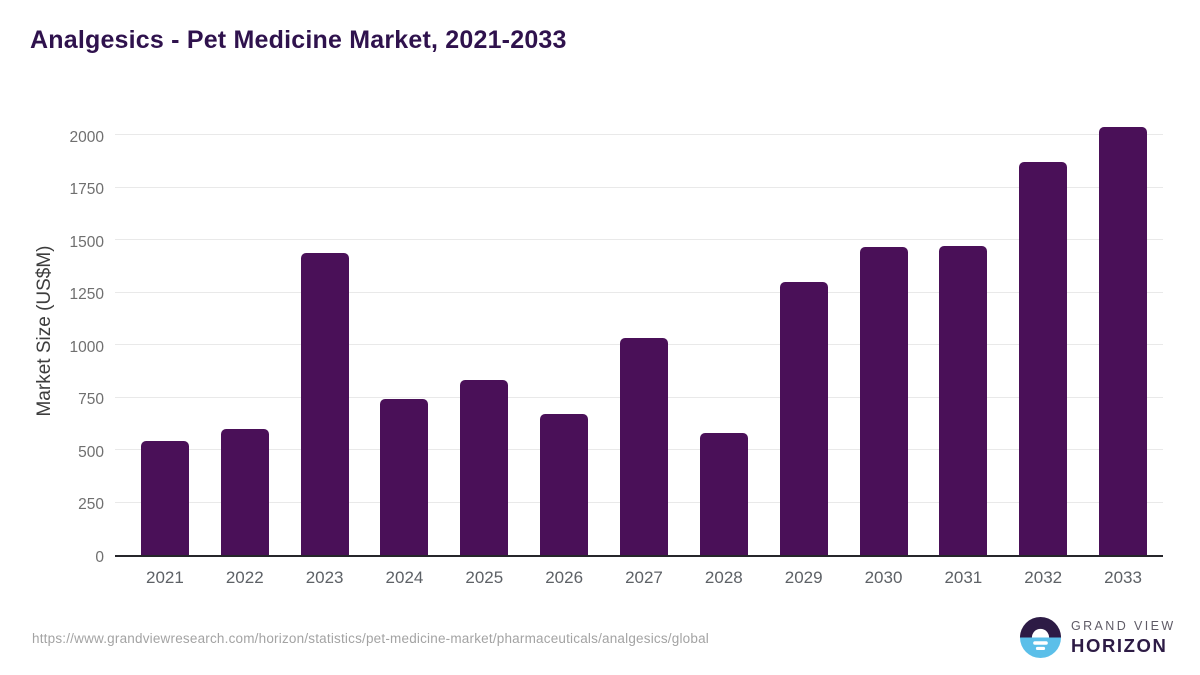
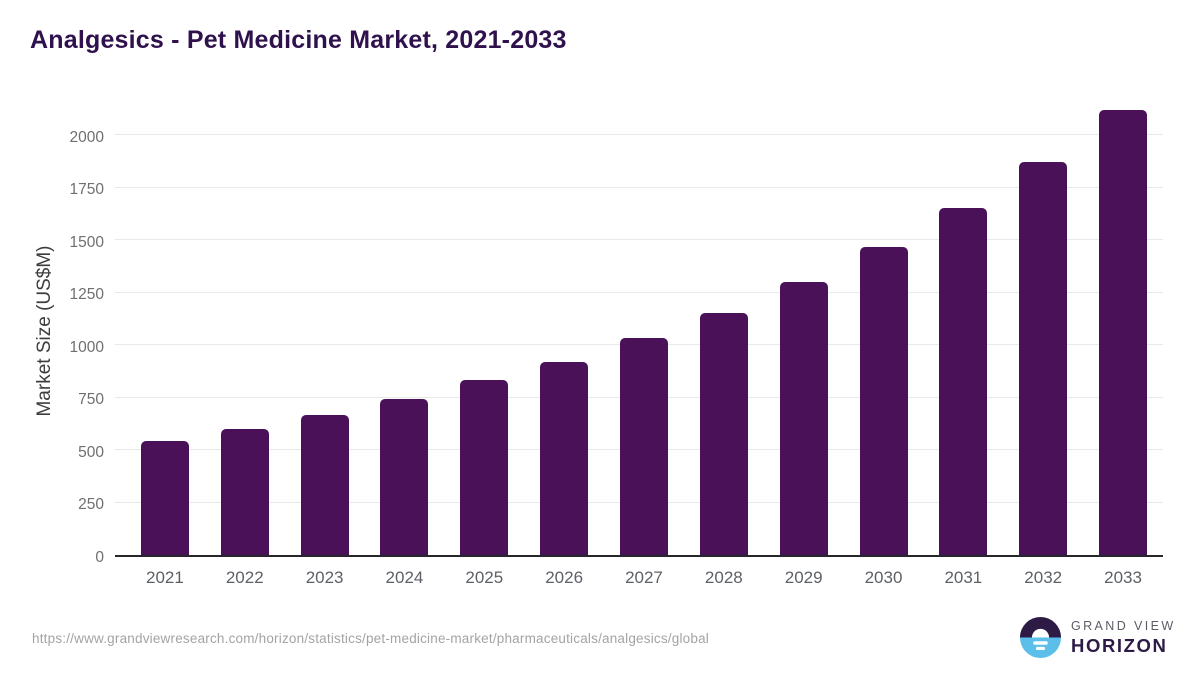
2023: 1440 -> 660
2026: 670 -> 920
2028: 580 -> 1160
2031: 1470 -> 1660
2033: 2040 -> 2120
